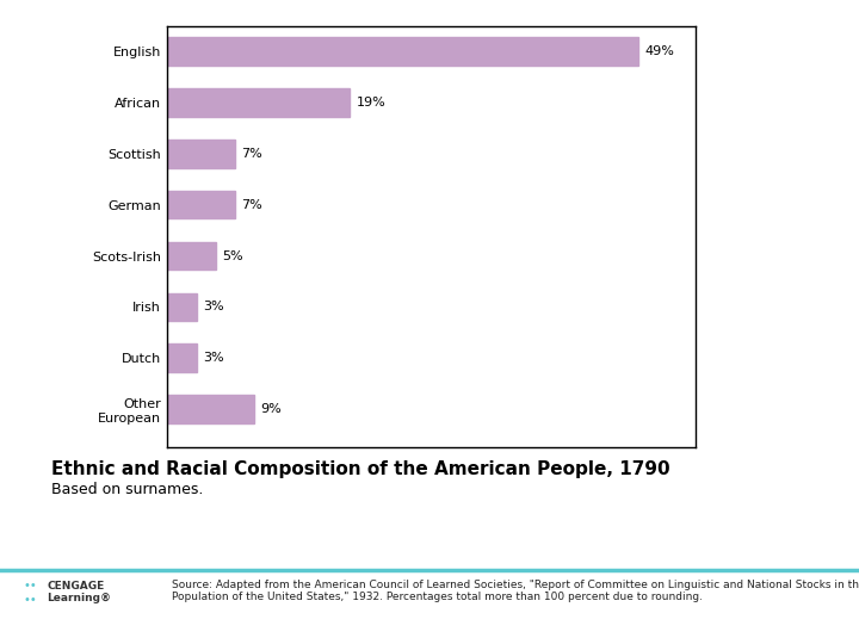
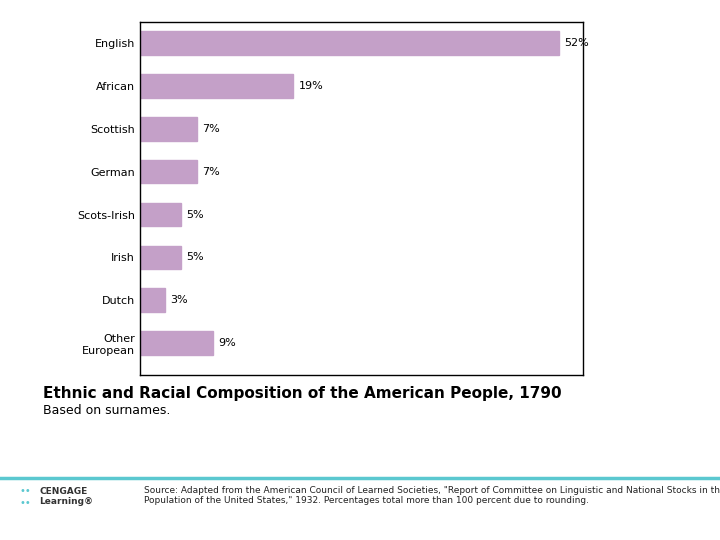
English: 49% -> 52%
Irish: 3% -> 5%
